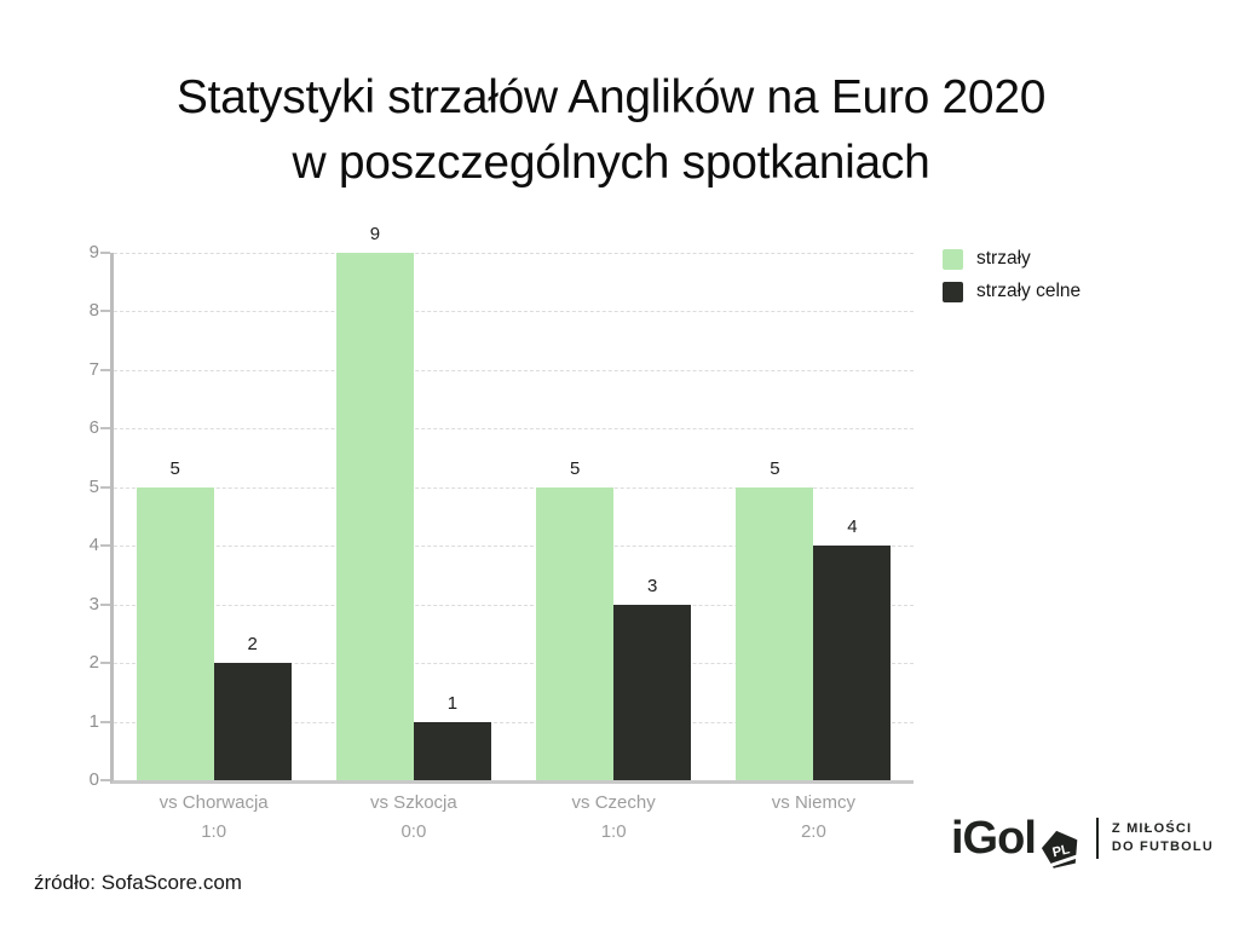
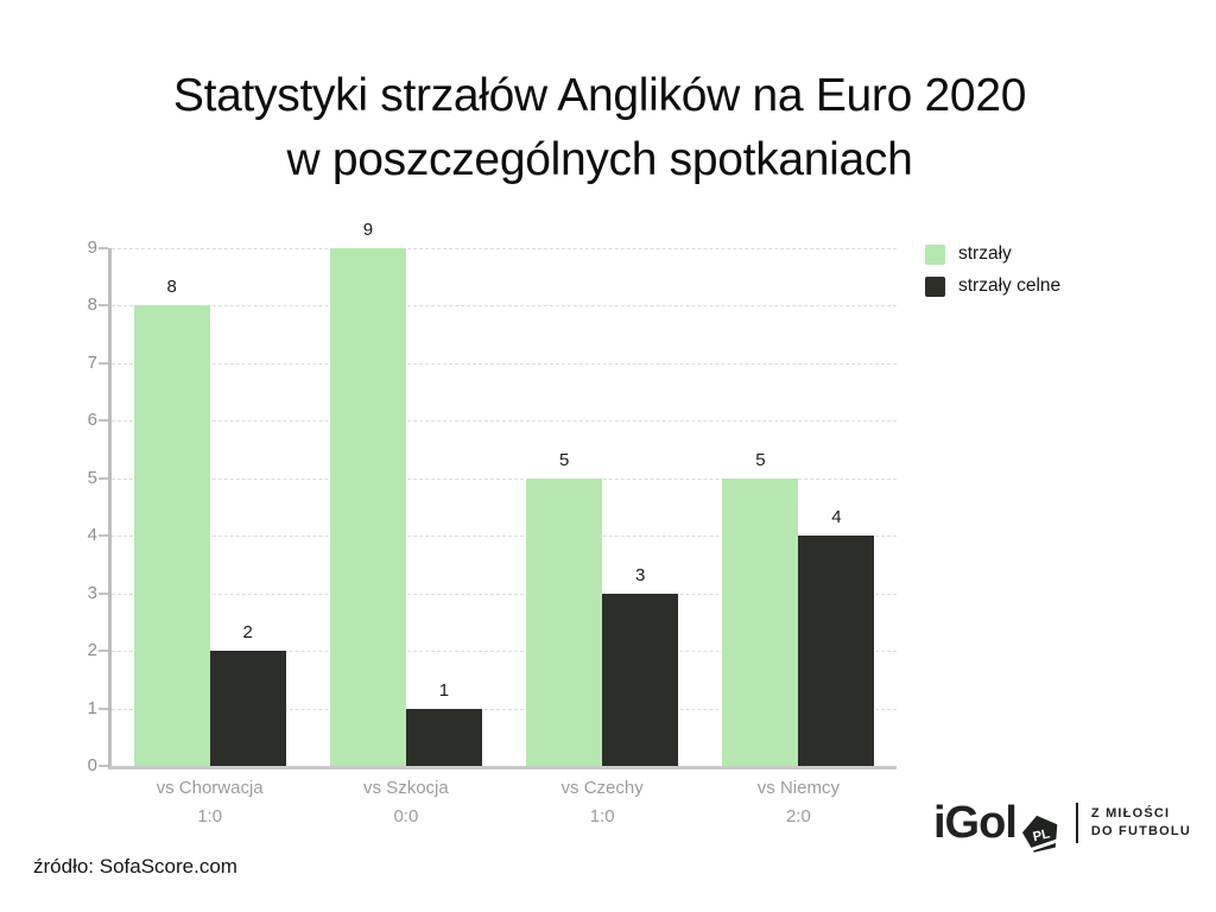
strzały/vs Chorwacja: 5 -> 8
